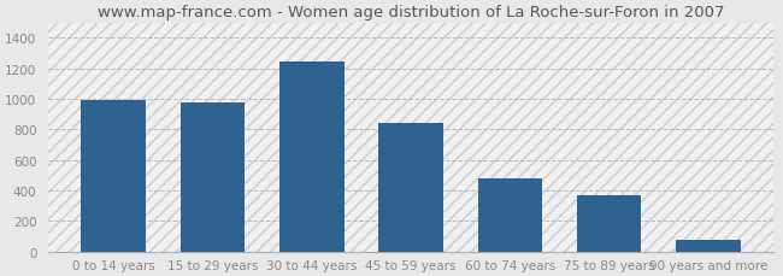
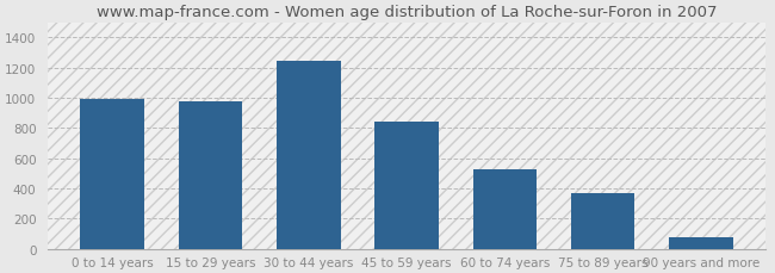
60 to 74 years: 480 -> 520
